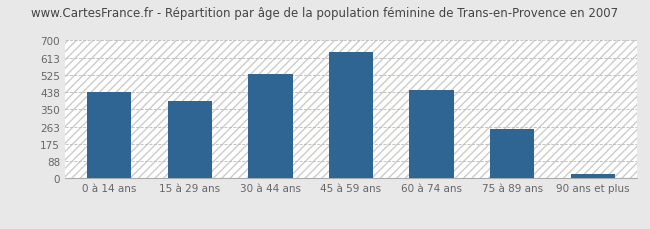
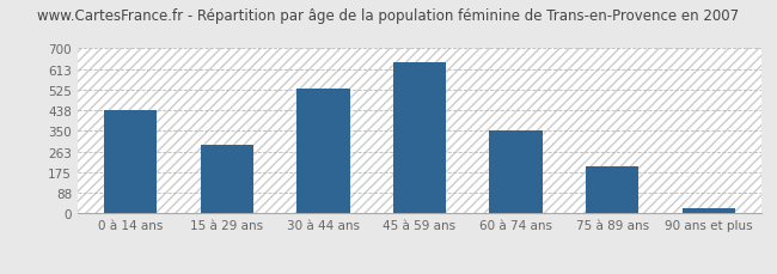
15 à 29 ans: 390 -> 290
60 à 74 ans: 450 -> 350
75 à 89 ans: 250 -> 200
